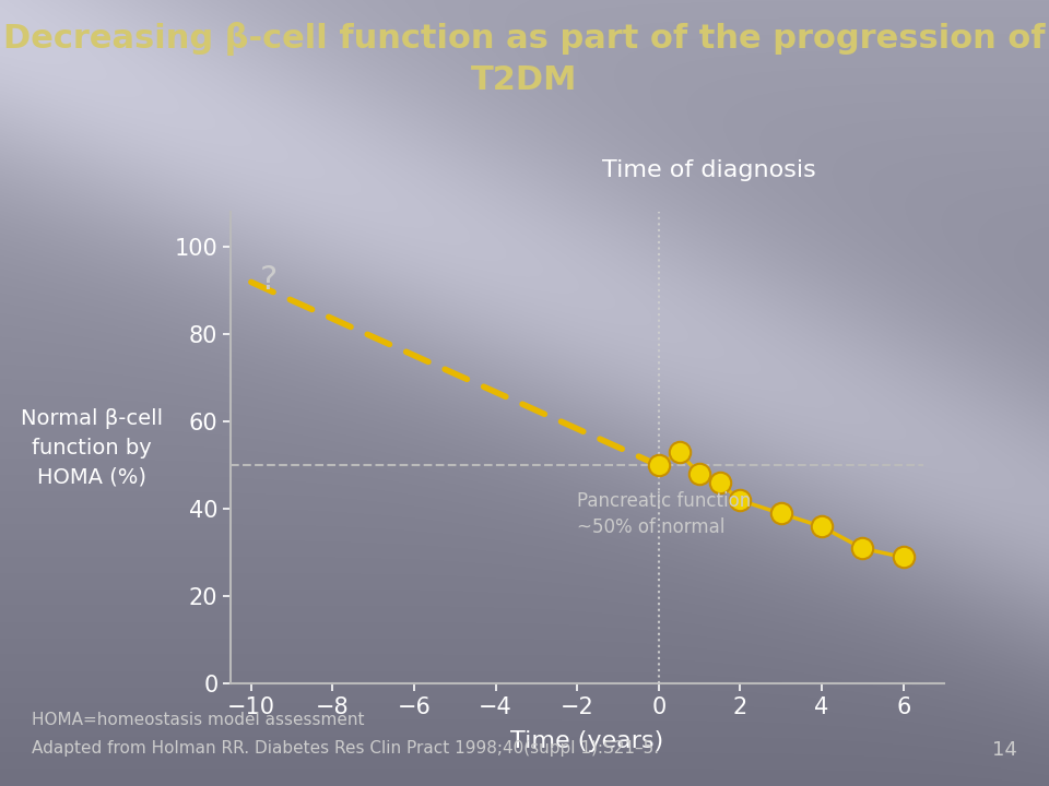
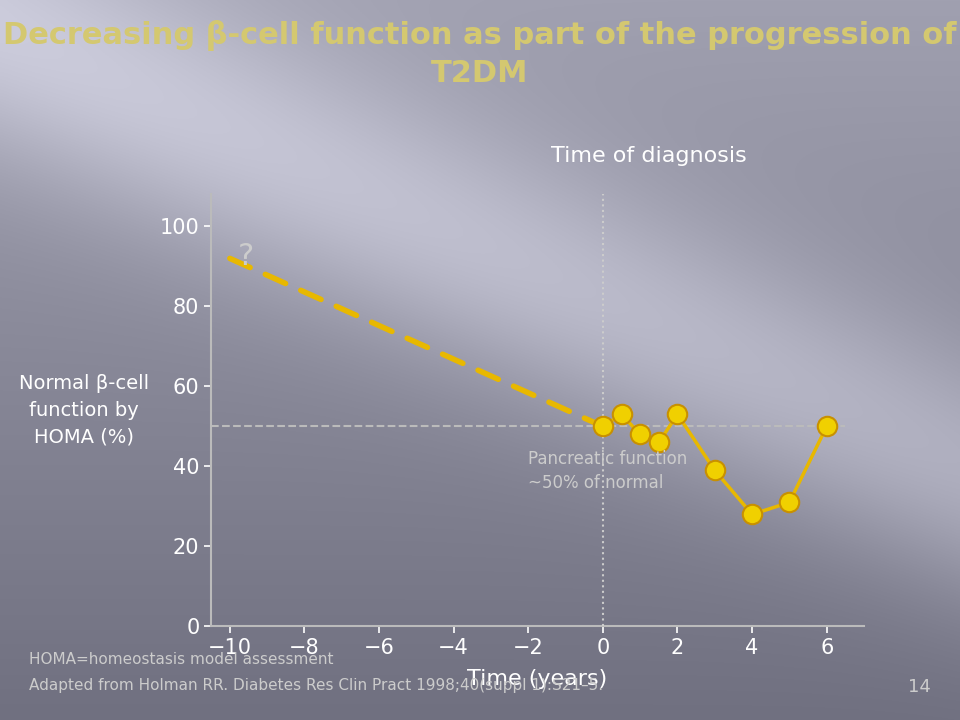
2: 42 -> 53
4: 36 -> 28
6: 29 -> 50
